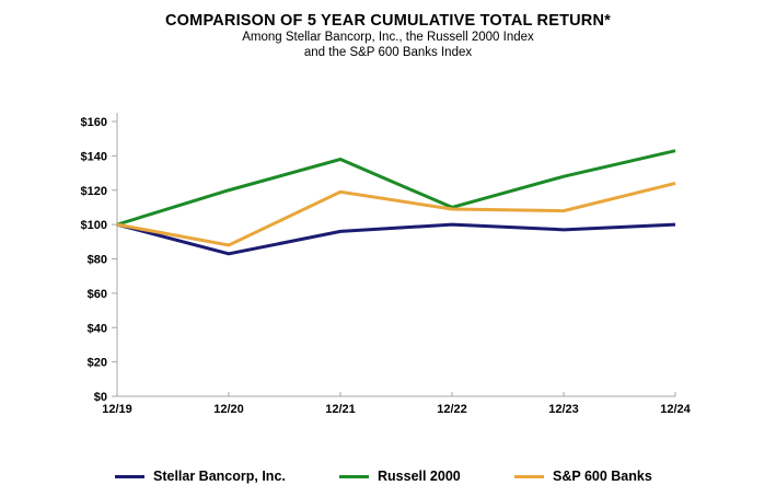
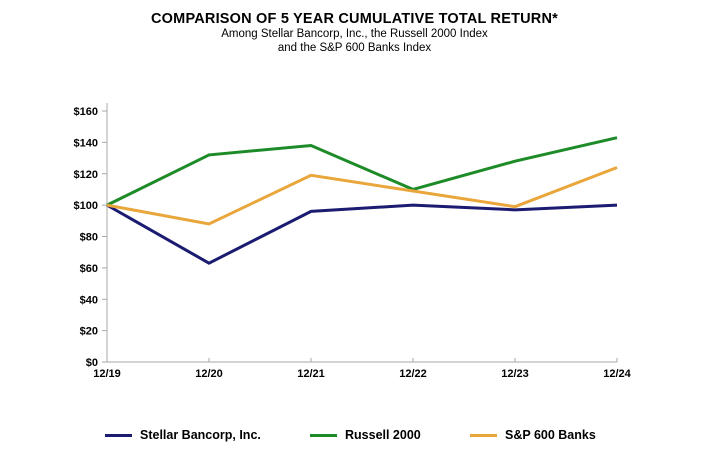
Stellar Bancorp, Inc./12/20: $83 -> $63
Russell 2000/12/20: $120 -> $132
S&P 600 Banks/12/23: $108 -> $99
